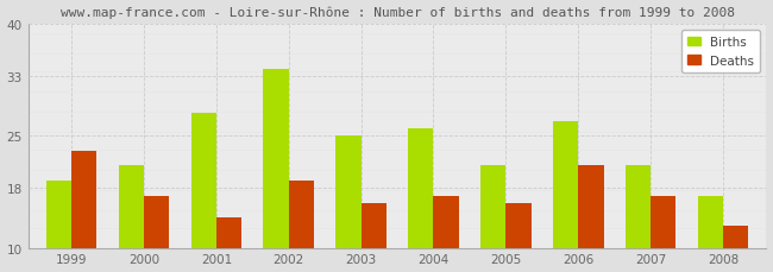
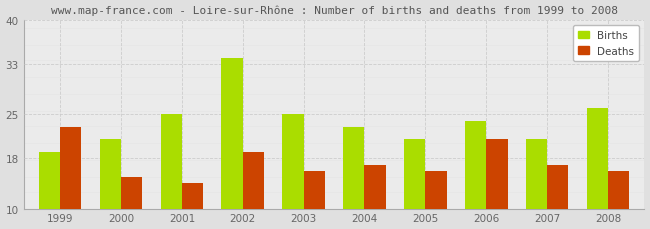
Deaths/2000: 17 -> 15
Births/2001: 28 -> 25
Births/2004: 26 -> 23
Births/2006: 27 -> 24
Births/2008: 17 -> 26
Deaths/2008: 13 -> 16
